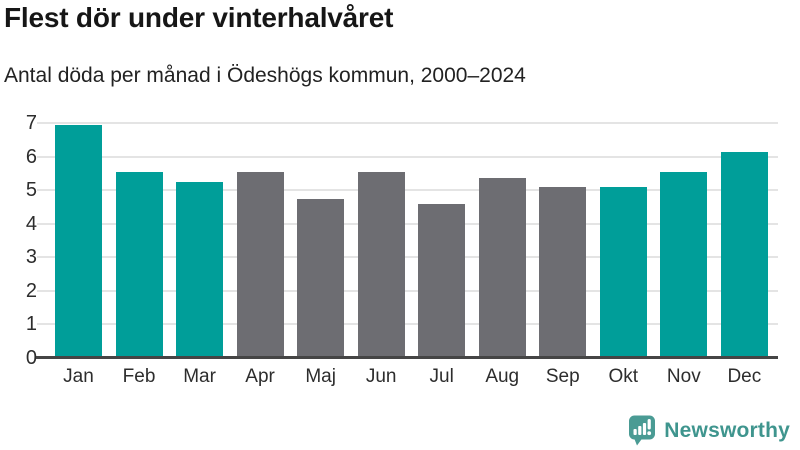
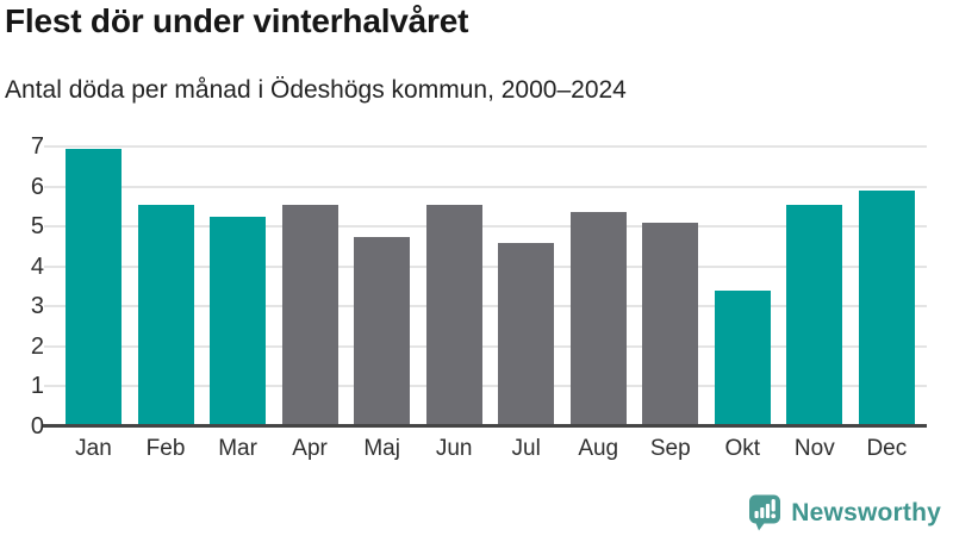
Okt: 5.1 -> 3.4
Dec: 6.2 -> 5.9
